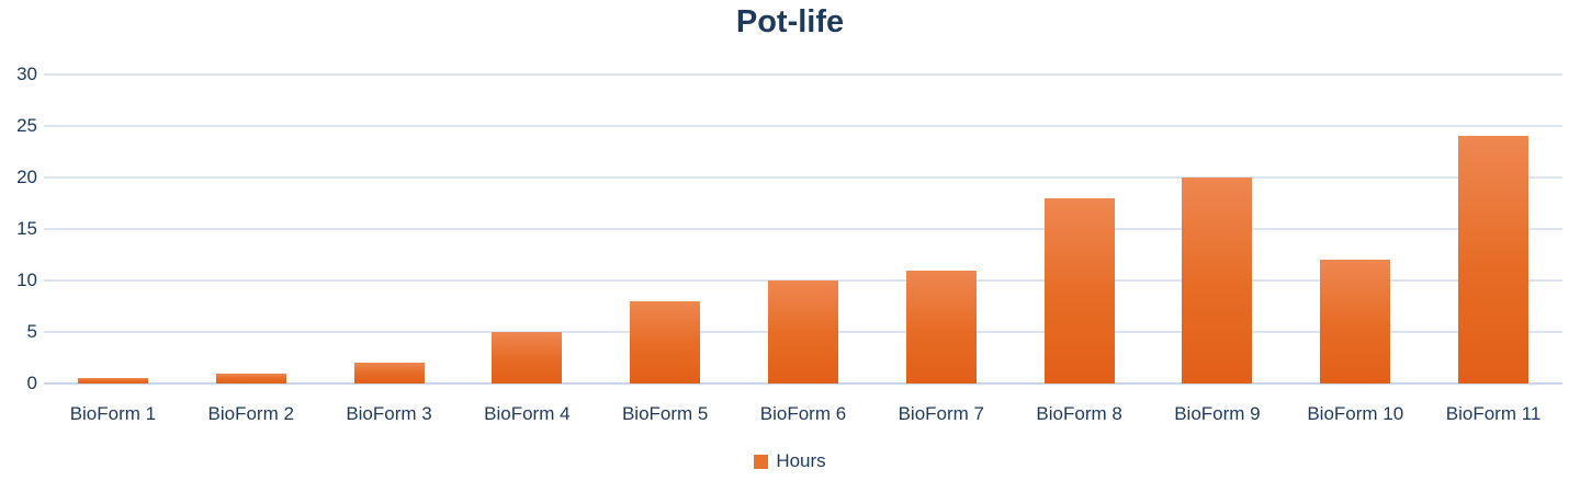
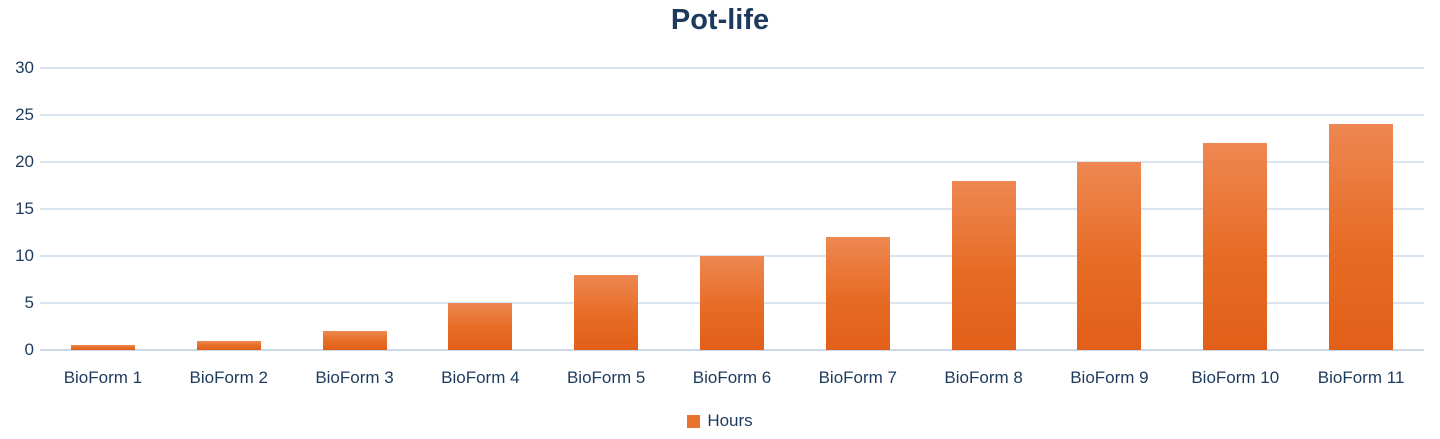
BioForm 7: 11 -> 12
BioForm 10: 12 -> 22
